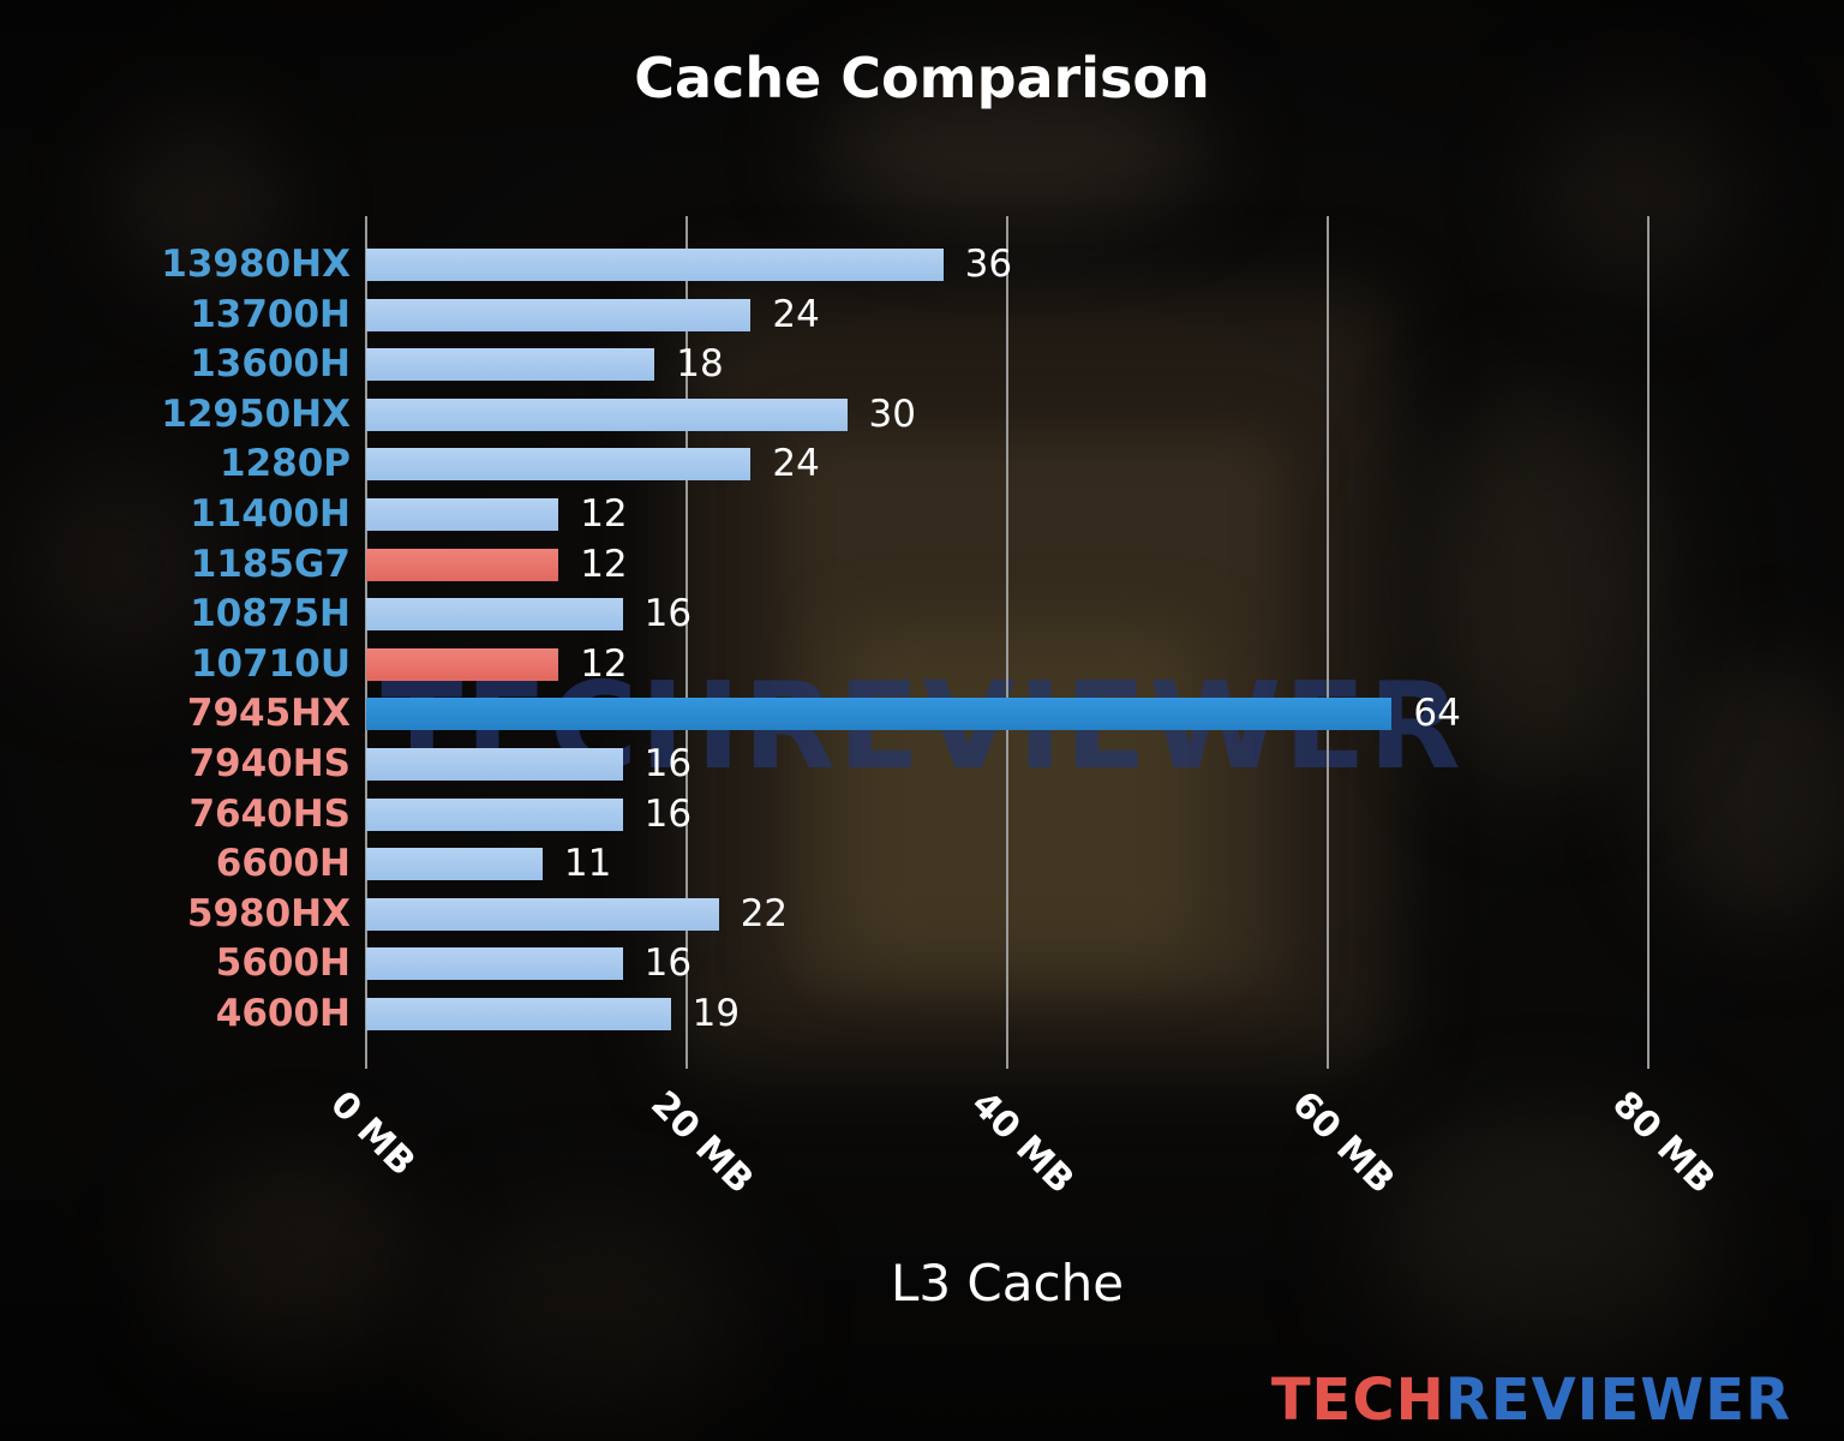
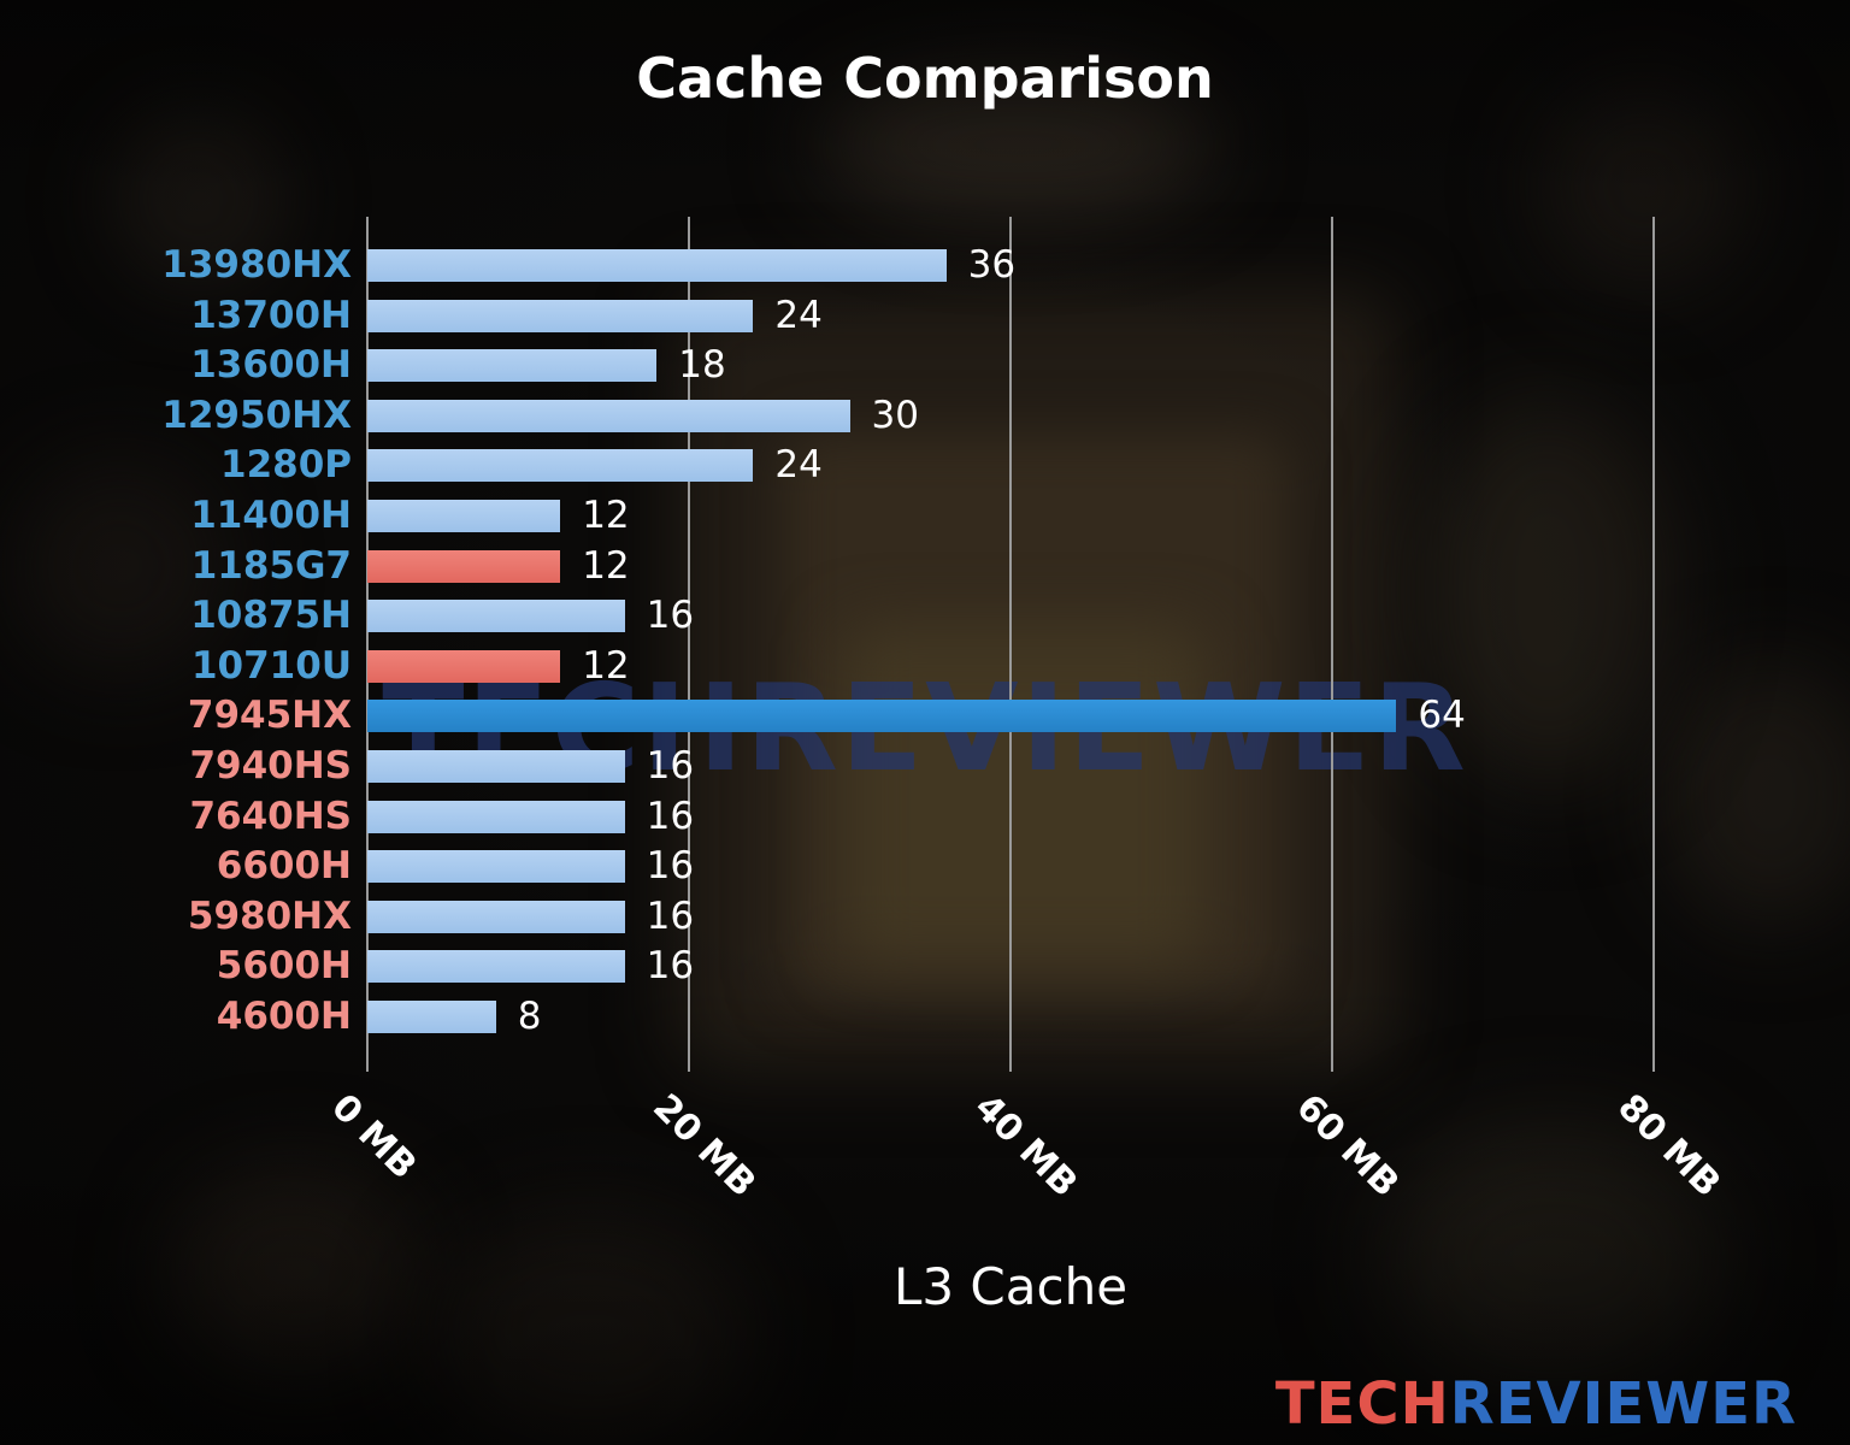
6600H: 11 -> 16
5980HX: 22 -> 16
4600H: 19 -> 8
